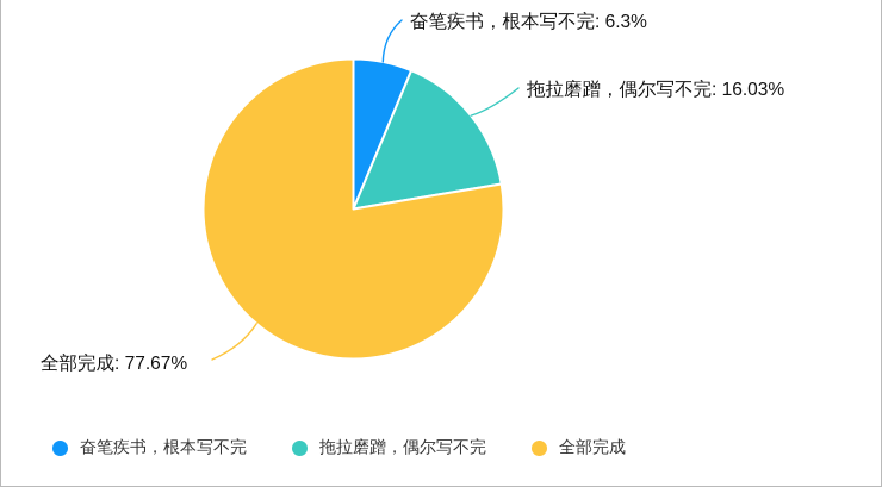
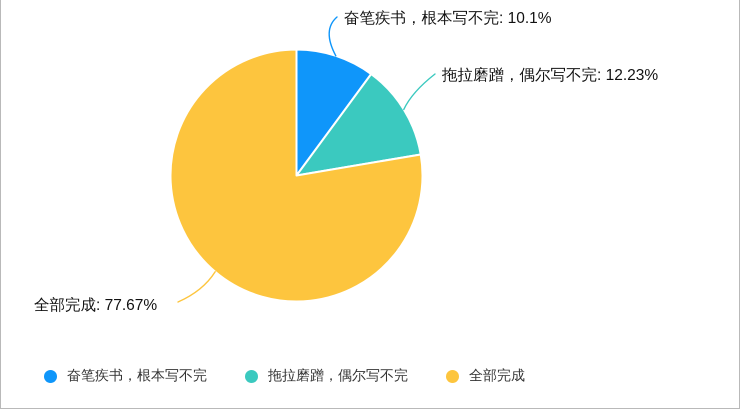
奋笔疾书，根本写不完: 6.3% -> 10.1%
拖拉磨蹭，偶尔写不完: 16.03% -> 12.23%
